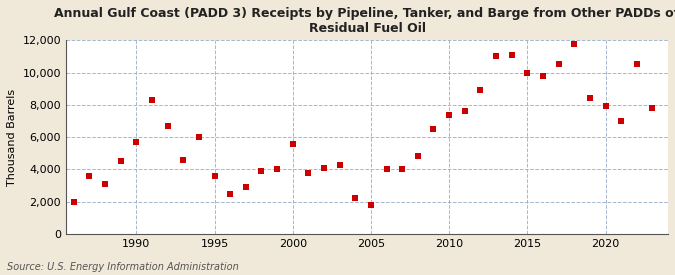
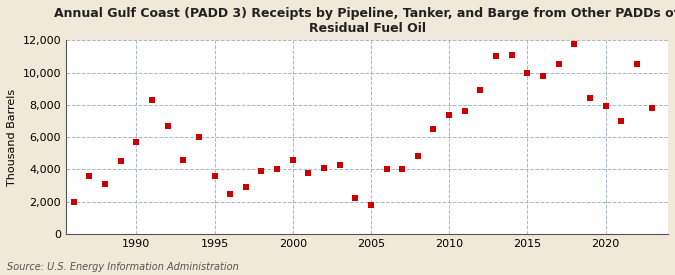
2000: 5,600 -> 4,600
